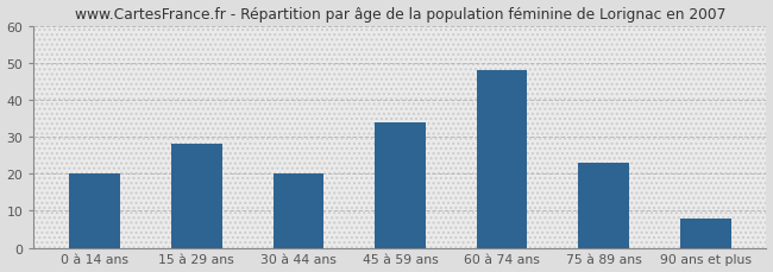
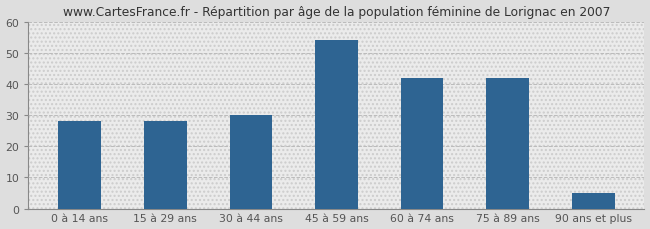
0 à 14 ans: 20 -> 28
30 à 44 ans: 20 -> 30
45 à 59 ans: 34 -> 54
60 à 74 ans: 48 -> 42
75 à 89 ans: 23 -> 42
90 ans et plus: 8 -> 5
